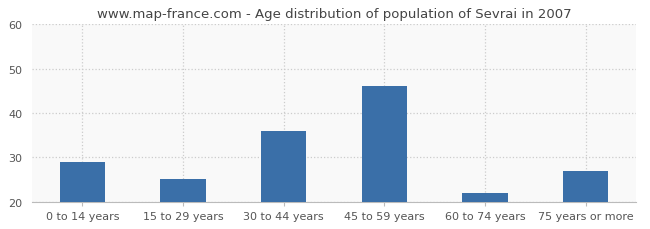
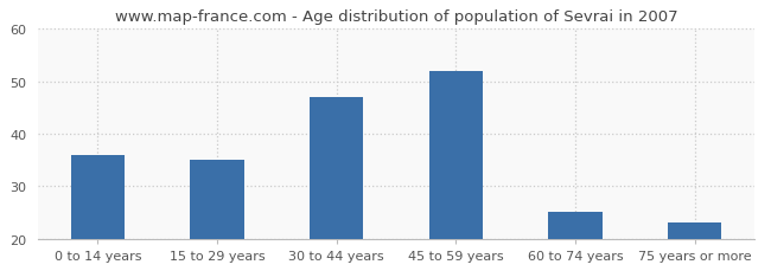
0 to 14 years: 29 -> 36
15 to 29 years: 25 -> 35
30 to 44 years: 36 -> 47
45 to 59 years: 46 -> 52
60 to 74 years: 22 -> 25
75 years or more: 27 -> 23
